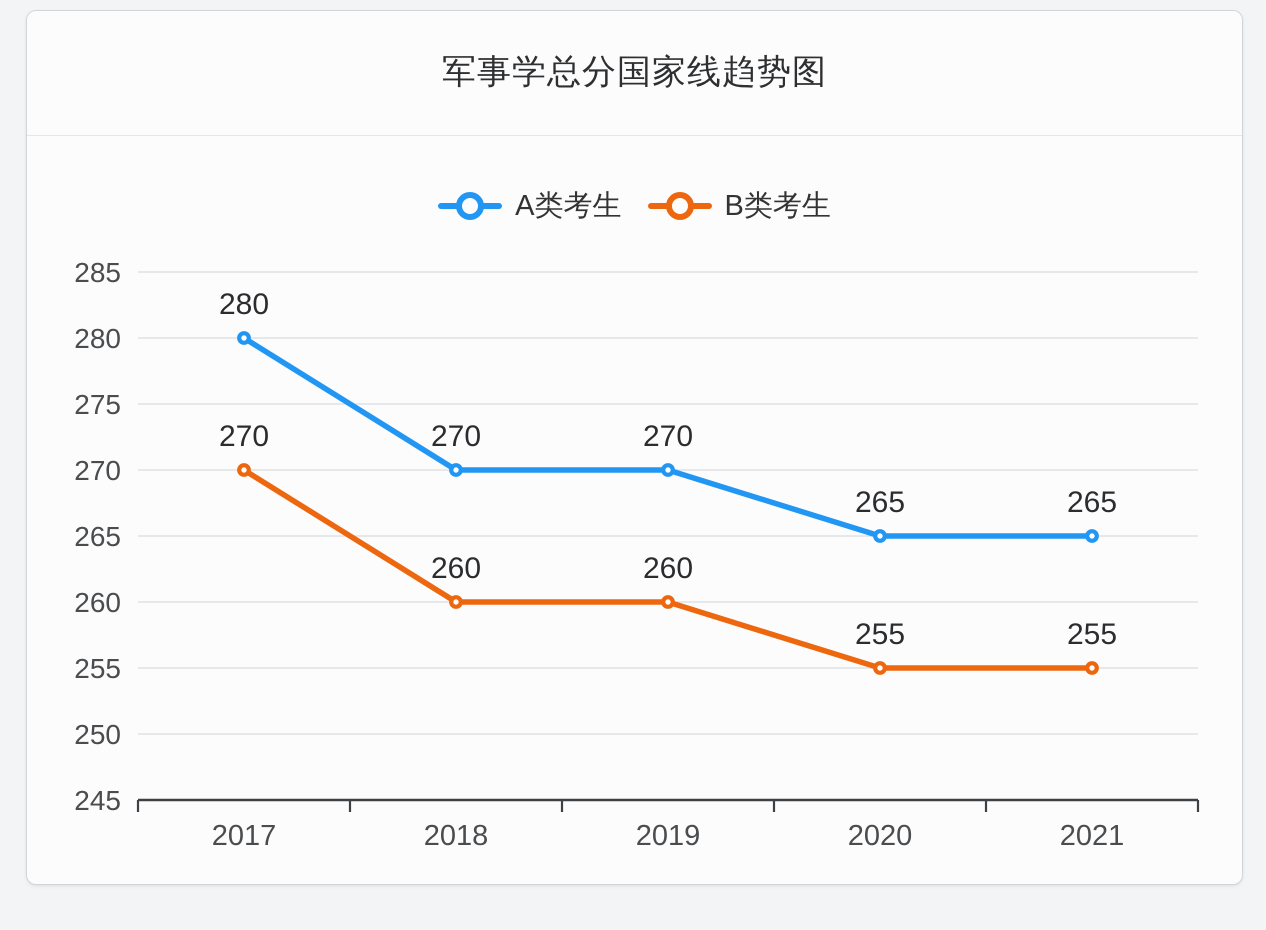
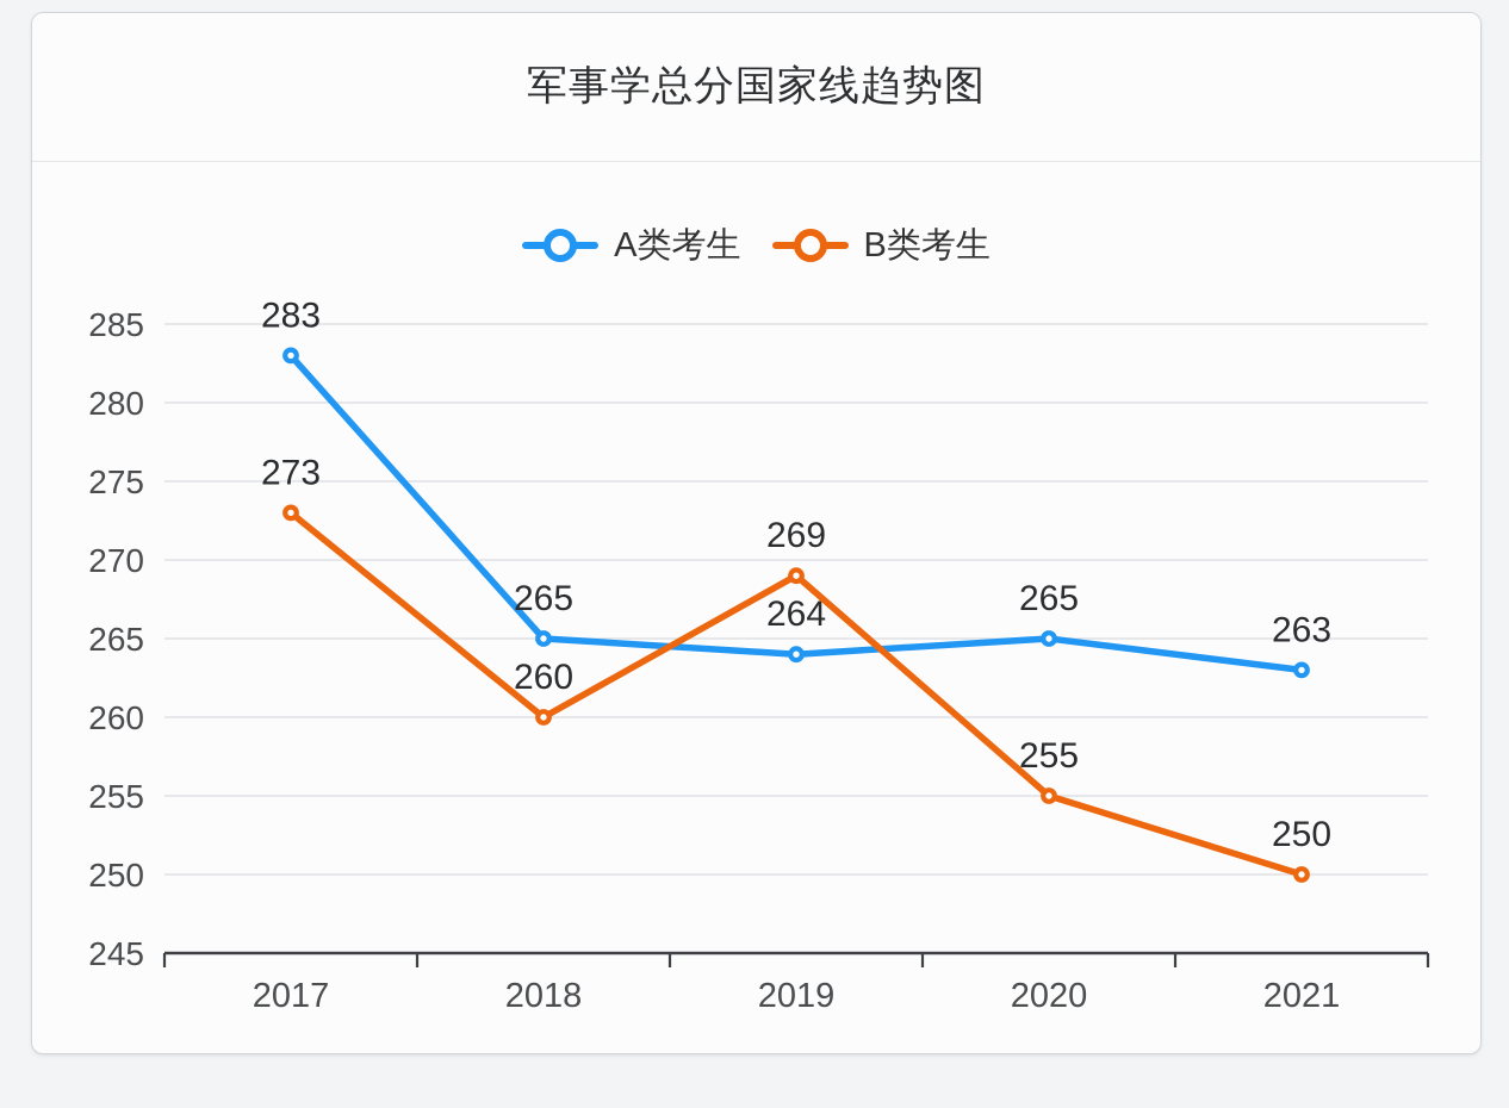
A类考生/2017: 280 -> 283
B类考生/2017: 270 -> 273
A类考生/2018: 270 -> 265
A类考生/2019: 270 -> 264
B类考生/2019: 260 -> 269
A类考生/2021: 265 -> 263
B类考生/2021: 255 -> 250
